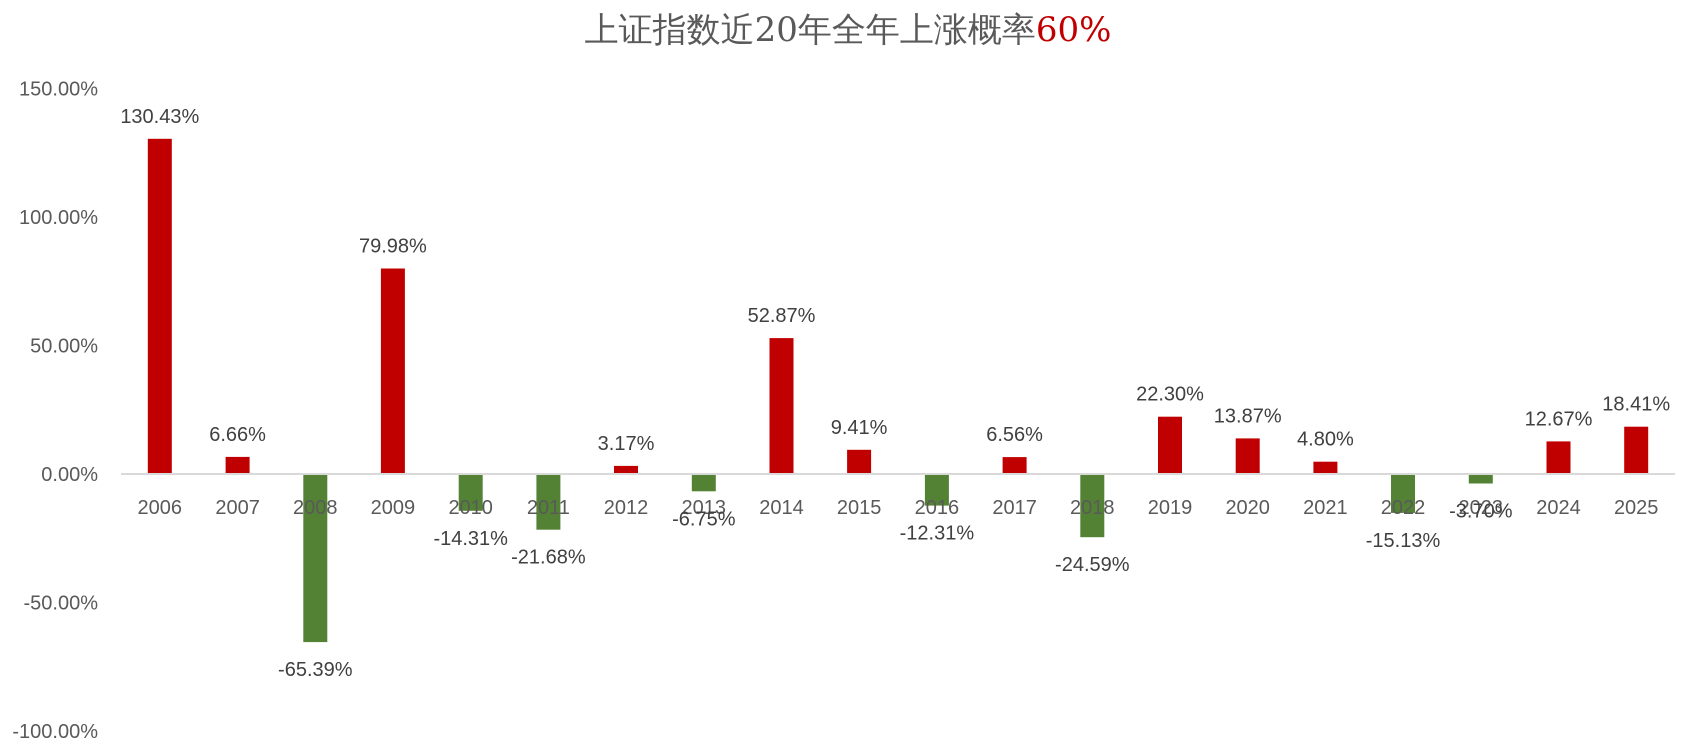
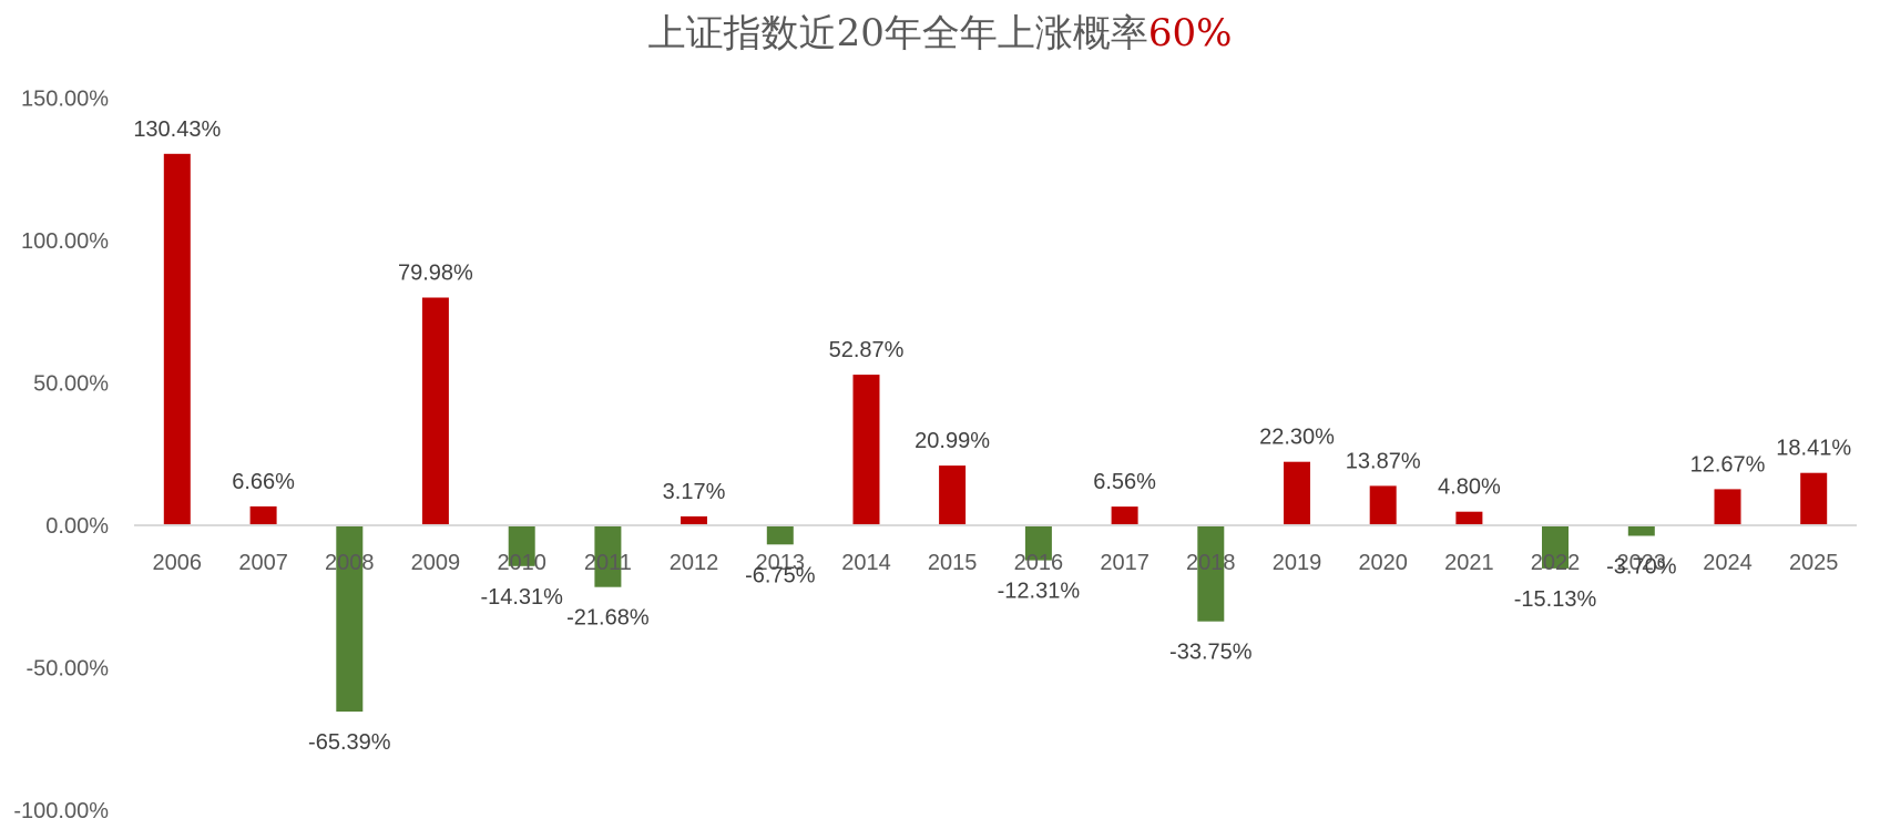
2015: 9.41% -> 20.99%
2018: -24.59% -> -33.75%
